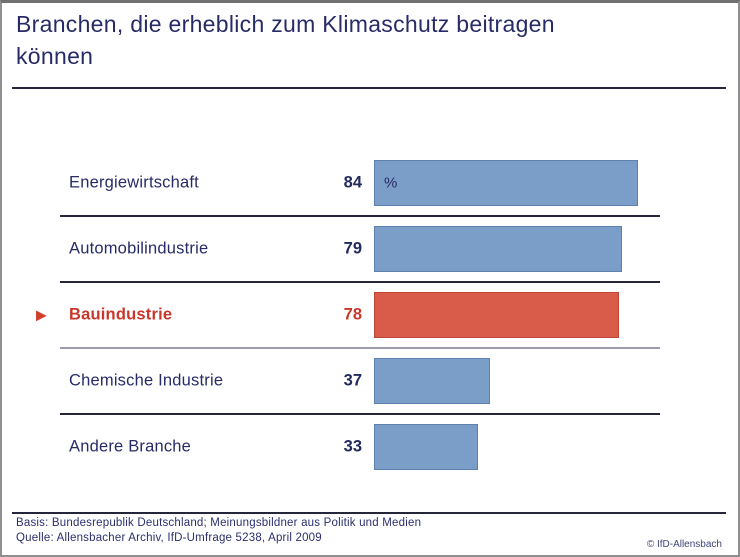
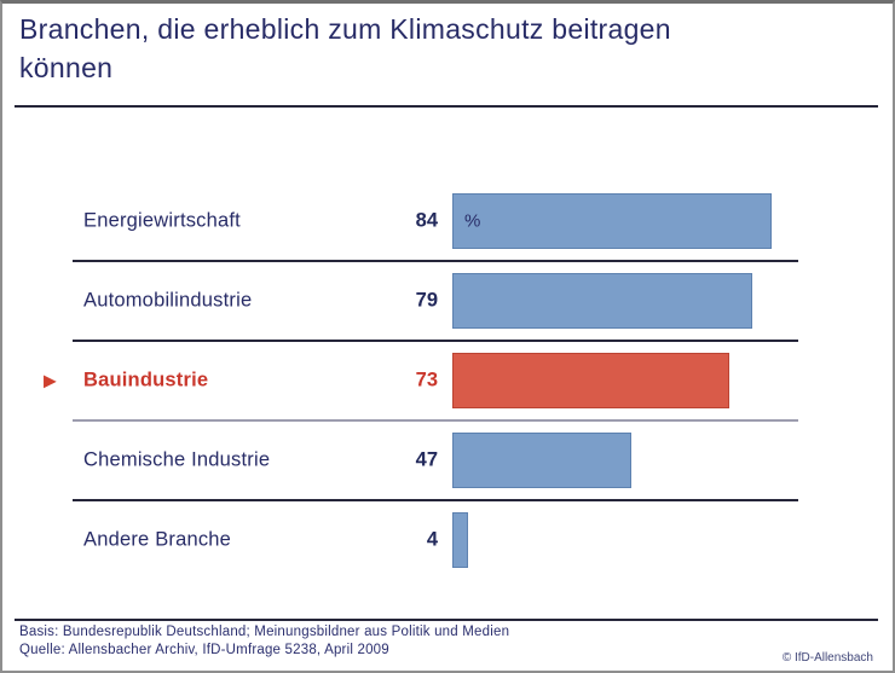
Bauindustrie: 78 -> 73
Chemische Industrie: 37 -> 47
Andere Branche: 33 -> 4
